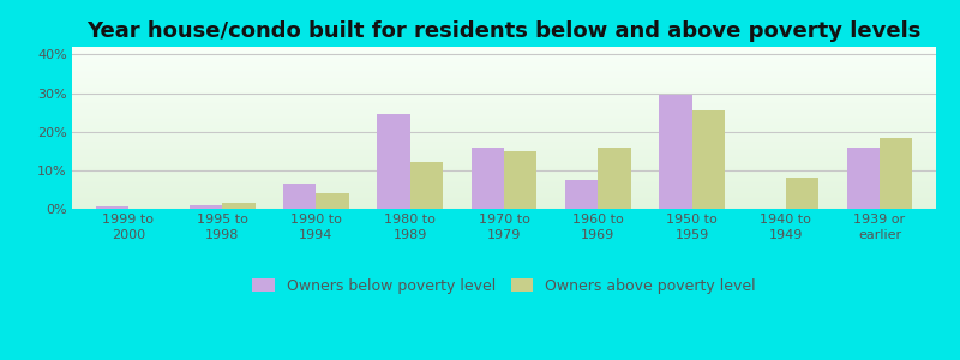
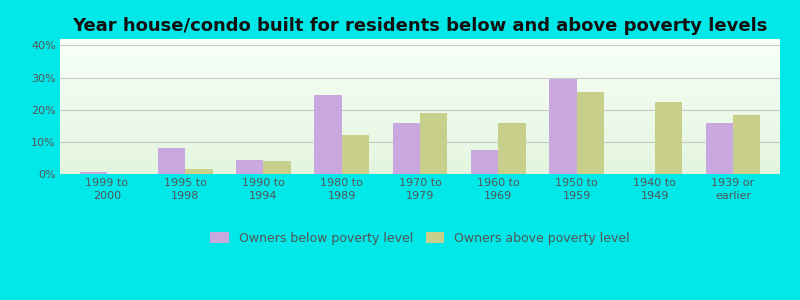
Owners below poverty level/1995 to 1998: 1.0% -> 8.0%
Owners below poverty level/1990 to 1994: 6.5% -> 4.5%
Owners above poverty level/1970 to 1979: 15.0% -> 19.0%
Owners above poverty level/1940 to 1949: 8.0% -> 22.5%
